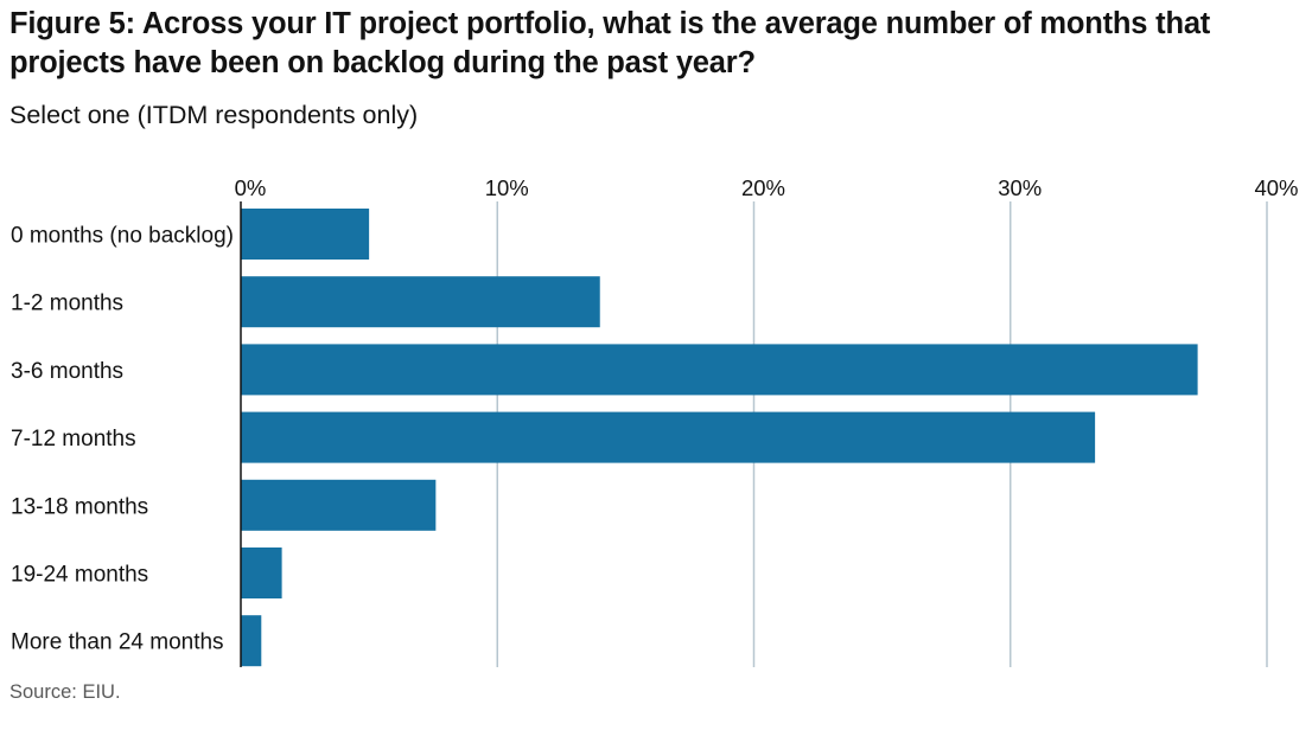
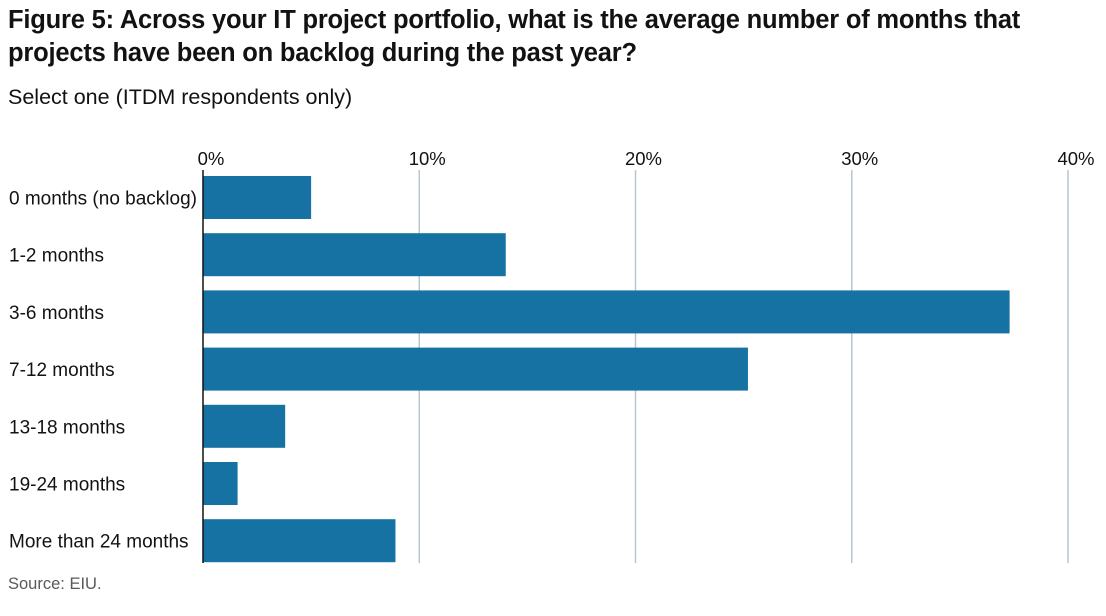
7-12 months: 33.3% -> 25.2%
13-18 months: 7.6% -> 3.8%
More than 24 months: 0.8% -> 8.9%
